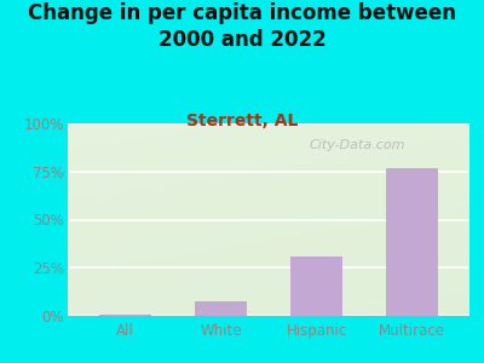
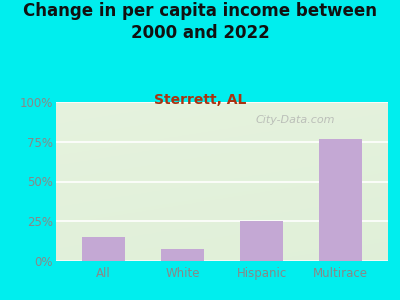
All: 0% -> 15%
Hispanic: 31% -> 25%
